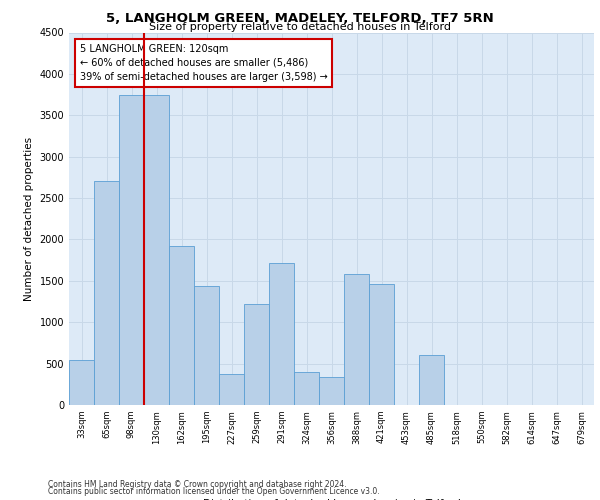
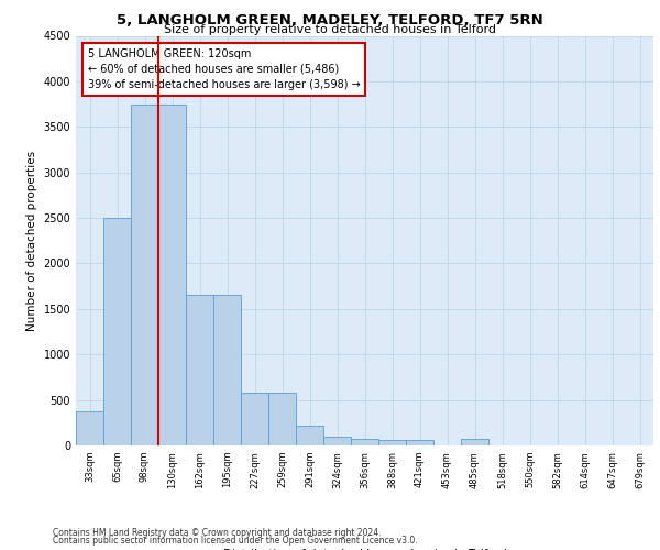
33sqm: 540 -> 380
65sqm: 2700 -> 2500
162sqm: 1920 -> 1650
195sqm: 1440 -> 1650
227sqm: 380 -> 580
259sqm: 1220 -> 580
291sqm: 1720 -> 220
324sqm: 400 -> 100
356sqm: 340 -> 80
388sqm: 1580 -> 60
421sqm: 1460 -> 60
485sqm: 600 -> 80
